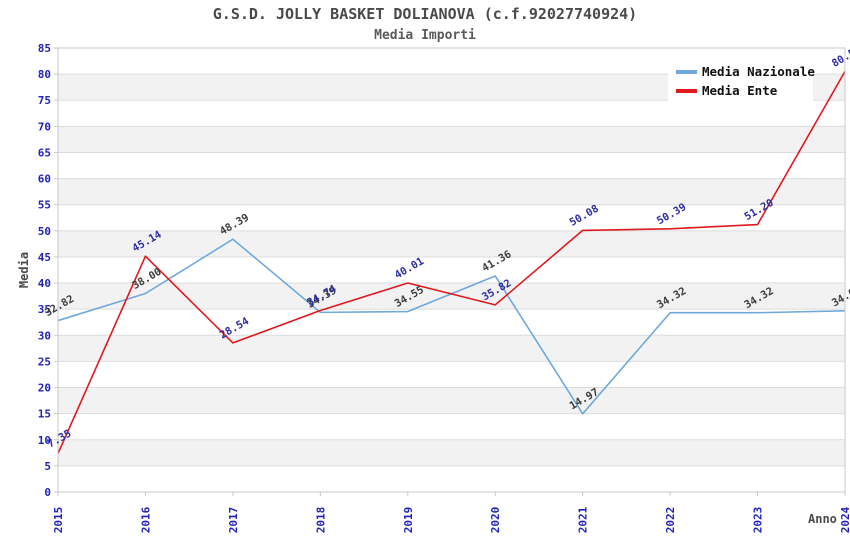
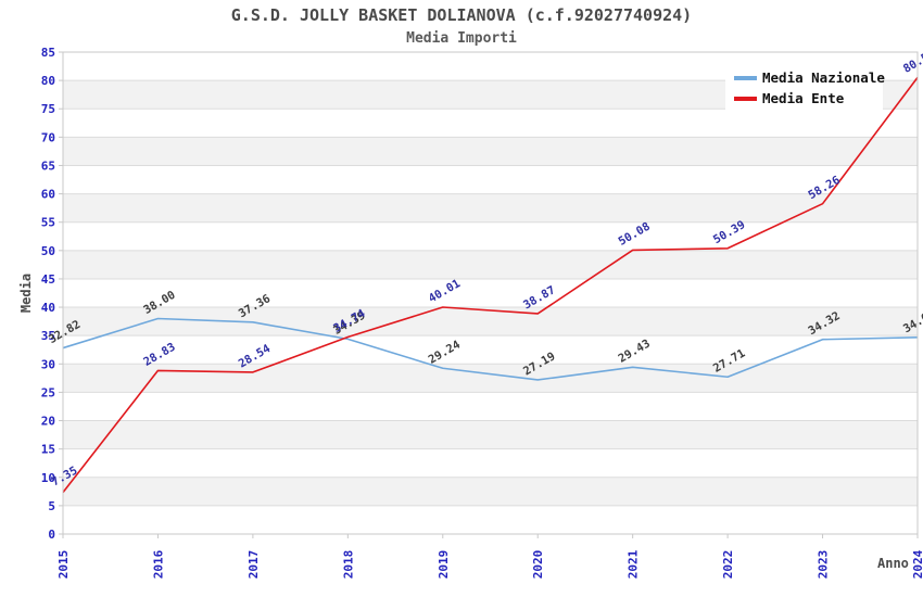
Media Ente/2016: 45.14 -> 28.83
Media Nazionale/2017: 48.39 -> 37.36
Media Nazionale/2019: 34.55 -> 29.24
Media Nazionale/2020: 41.36 -> 27.19
Media Ente/2020: 35.82 -> 38.87
Media Nazionale/2021: 14.97 -> 29.43
Media Nazionale/2022: 34.32 -> 27.71
Media Ente/2023: 51.20 -> 58.26
